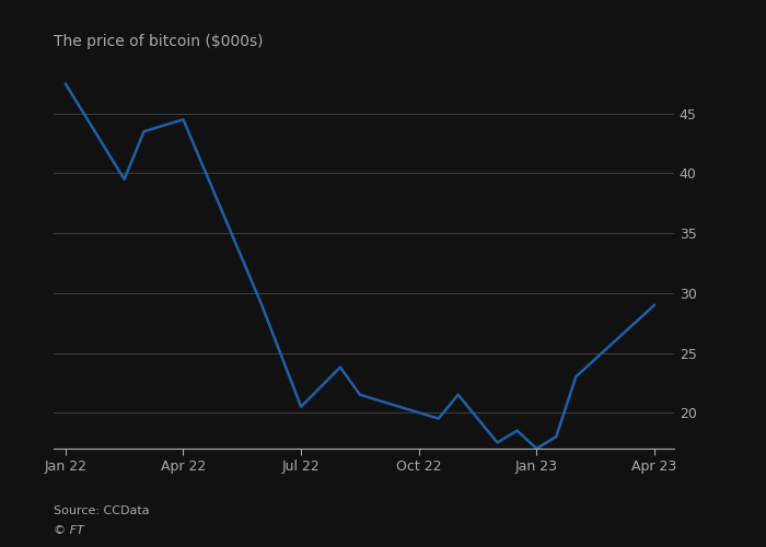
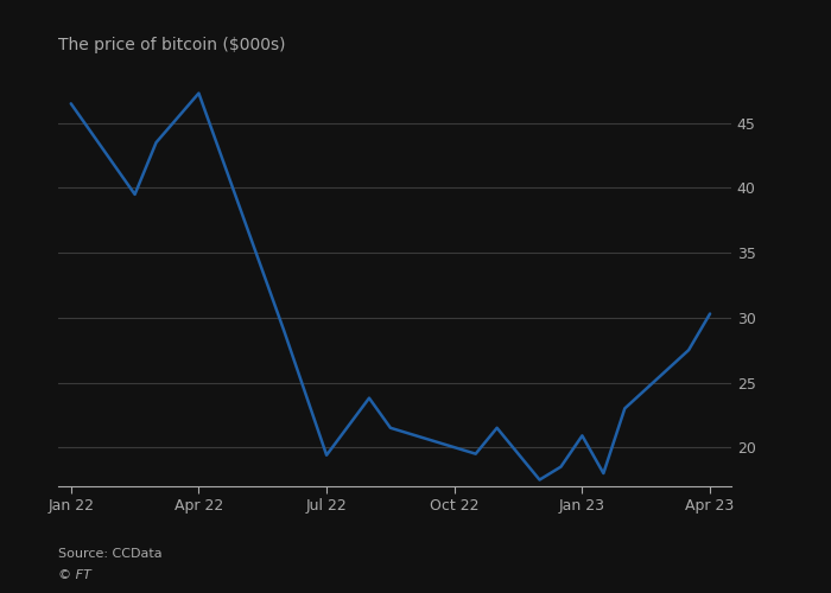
Jan 22: 47.5 -> 46.5
Apr 22: 44.5 -> 47.3
Jul 22: 20.5 -> 19.4
Jan 23: 17.0 -> 20.9
Apr 23: 29.0 -> 30.3
